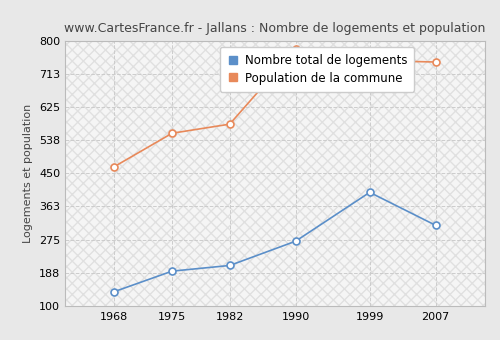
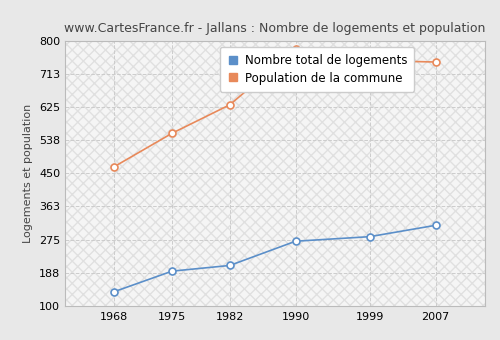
Population de la commune/1982: 580 -> 631
Nombre total de logements/1999: 400 -> 283
